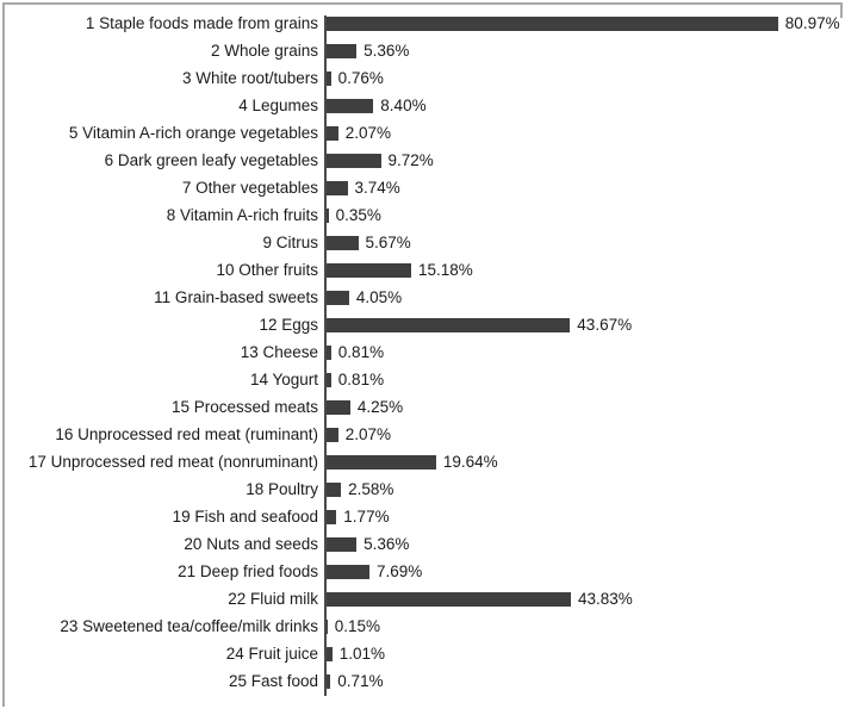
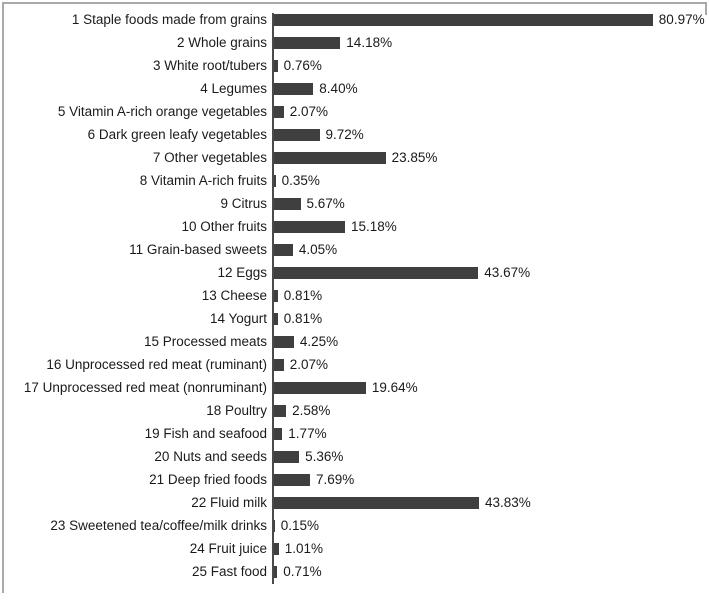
2 Whole grains: 5.36% -> 14.18%
7 Other vegetables: 3.74% -> 23.85%
